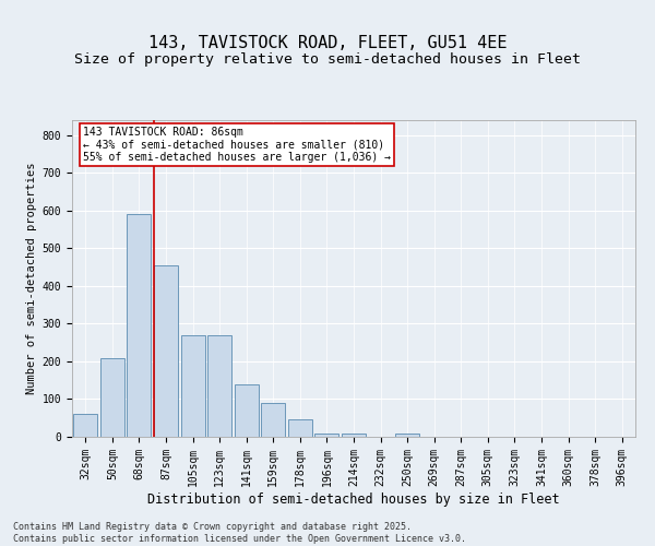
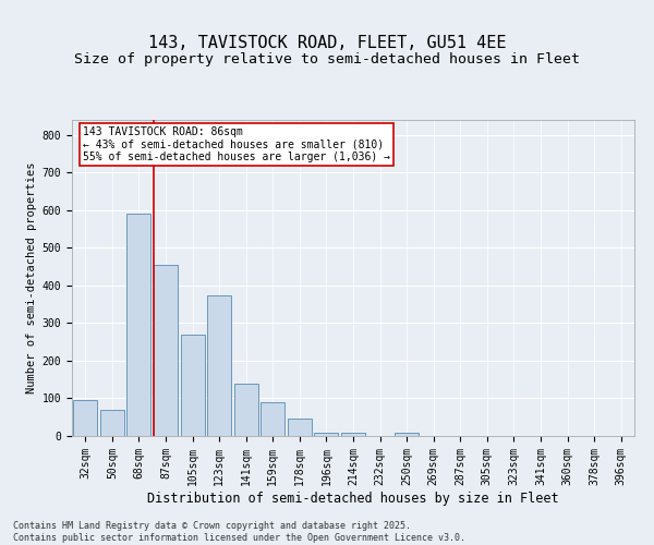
32sqm: 60 -> 95
50sqm: 210 -> 70
123sqm: 270 -> 375
